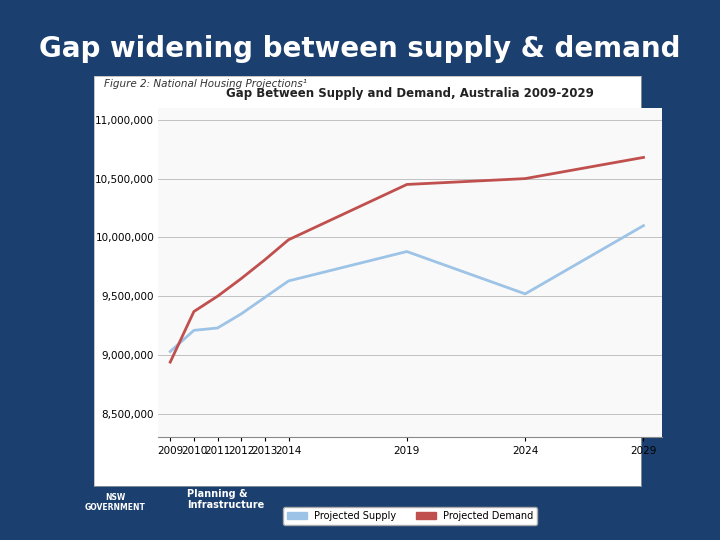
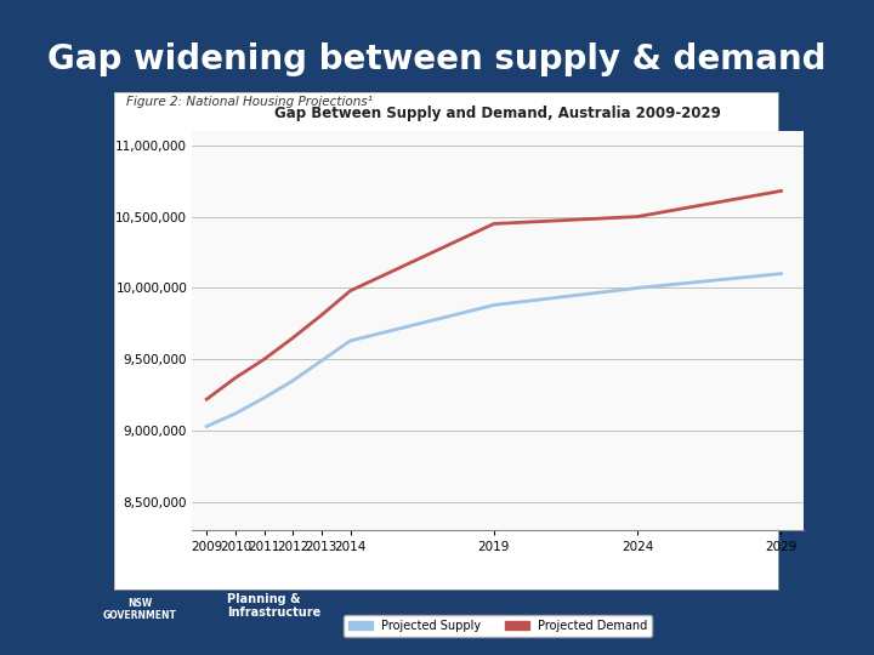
Projected Demand/2009: 8,940,000 -> 9,220,000
Projected Supply/2010: 9,210,000 -> 9,120,000
Projected Supply/2024: 9,520,000 -> 10,000,000
